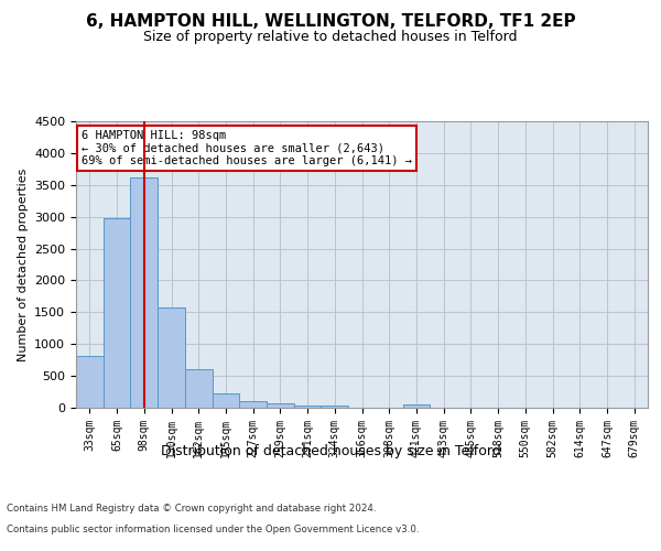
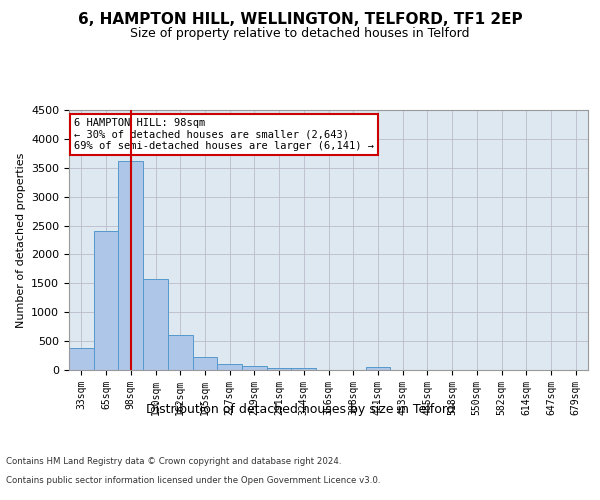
33sqm: 820 -> 380
65sqm: 2980 -> 2400
